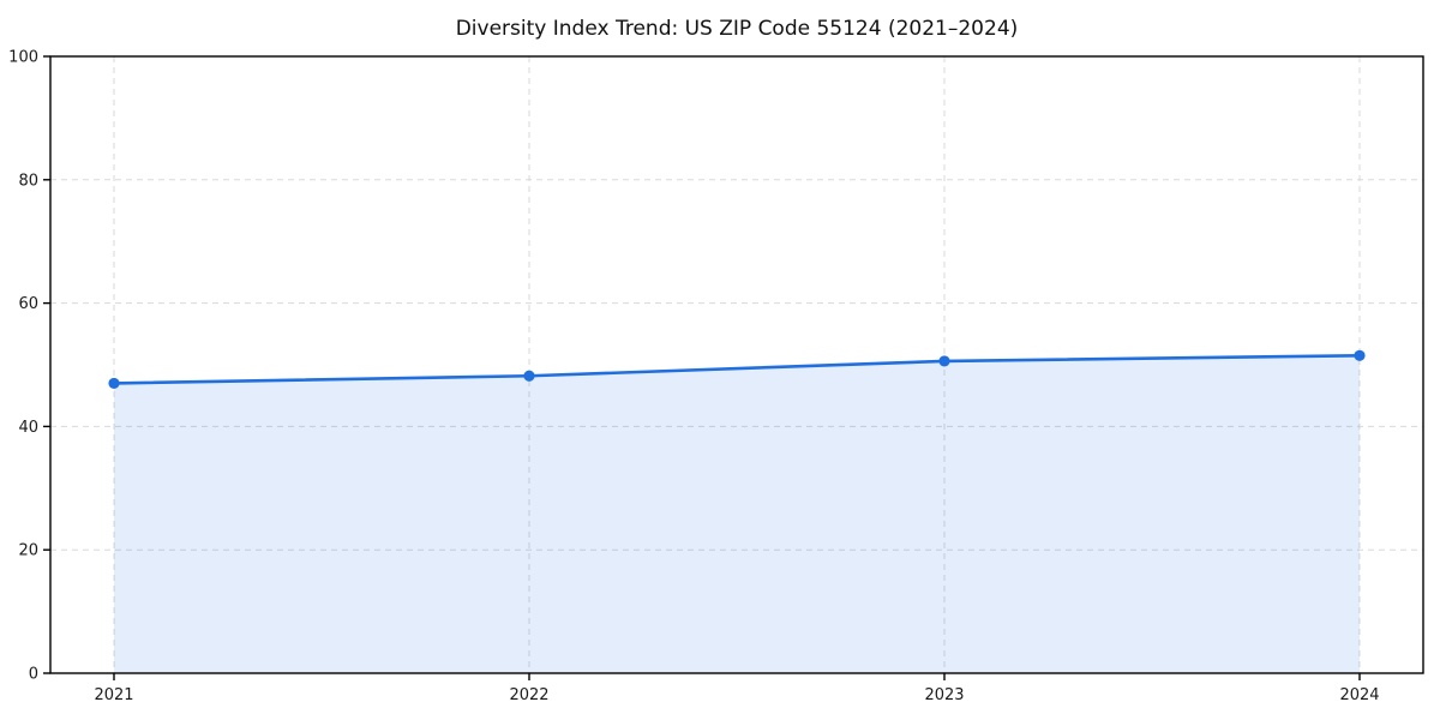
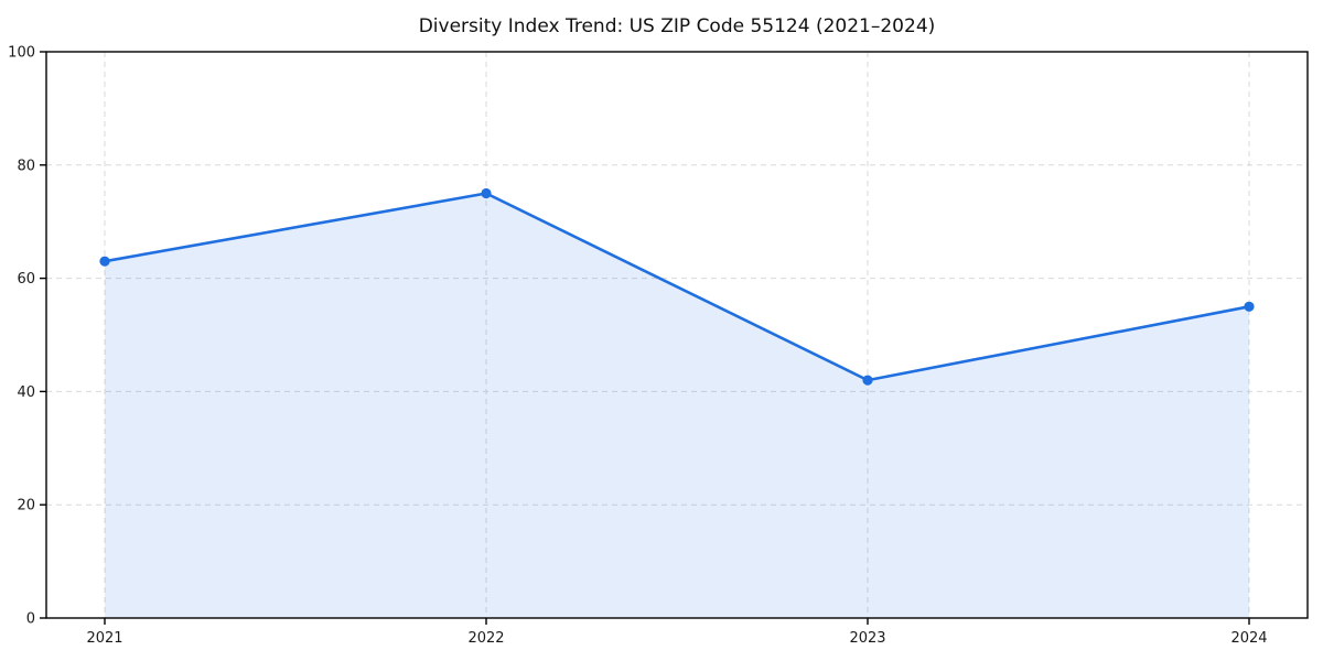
2021: 47 -> 63
2022: 48 -> 75
2023: 51 -> 42
2024: 52 -> 55
